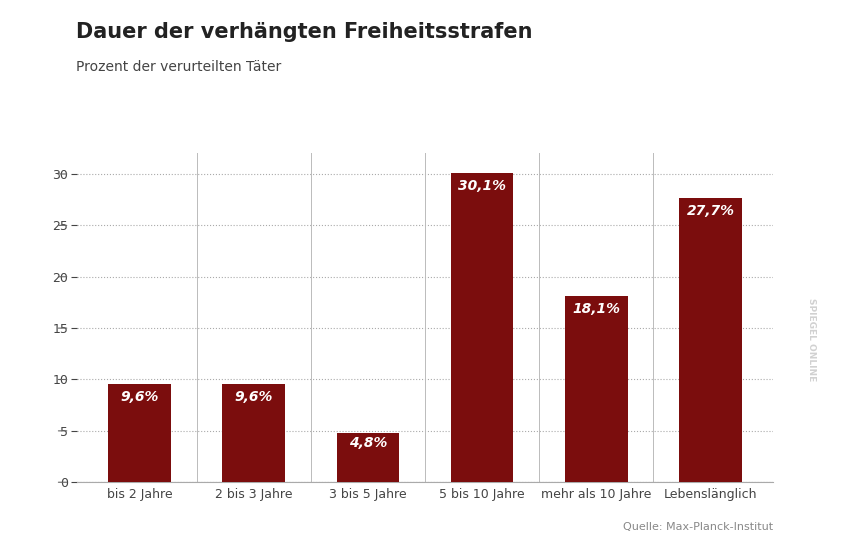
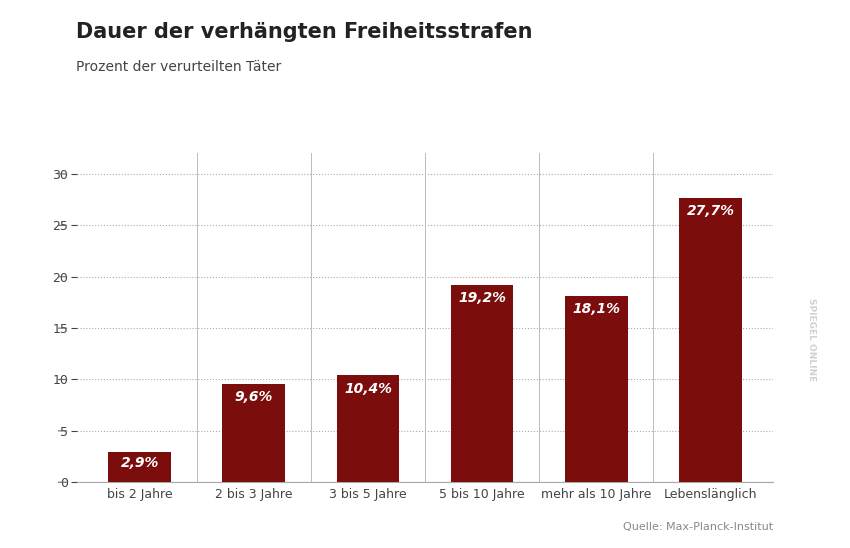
bis 2 Jahre: 9,6% -> 2,9%
3 bis 5 Jahre: 4,8% -> 10,4%
5 bis 10 Jahre: 30,1% -> 19,2%
